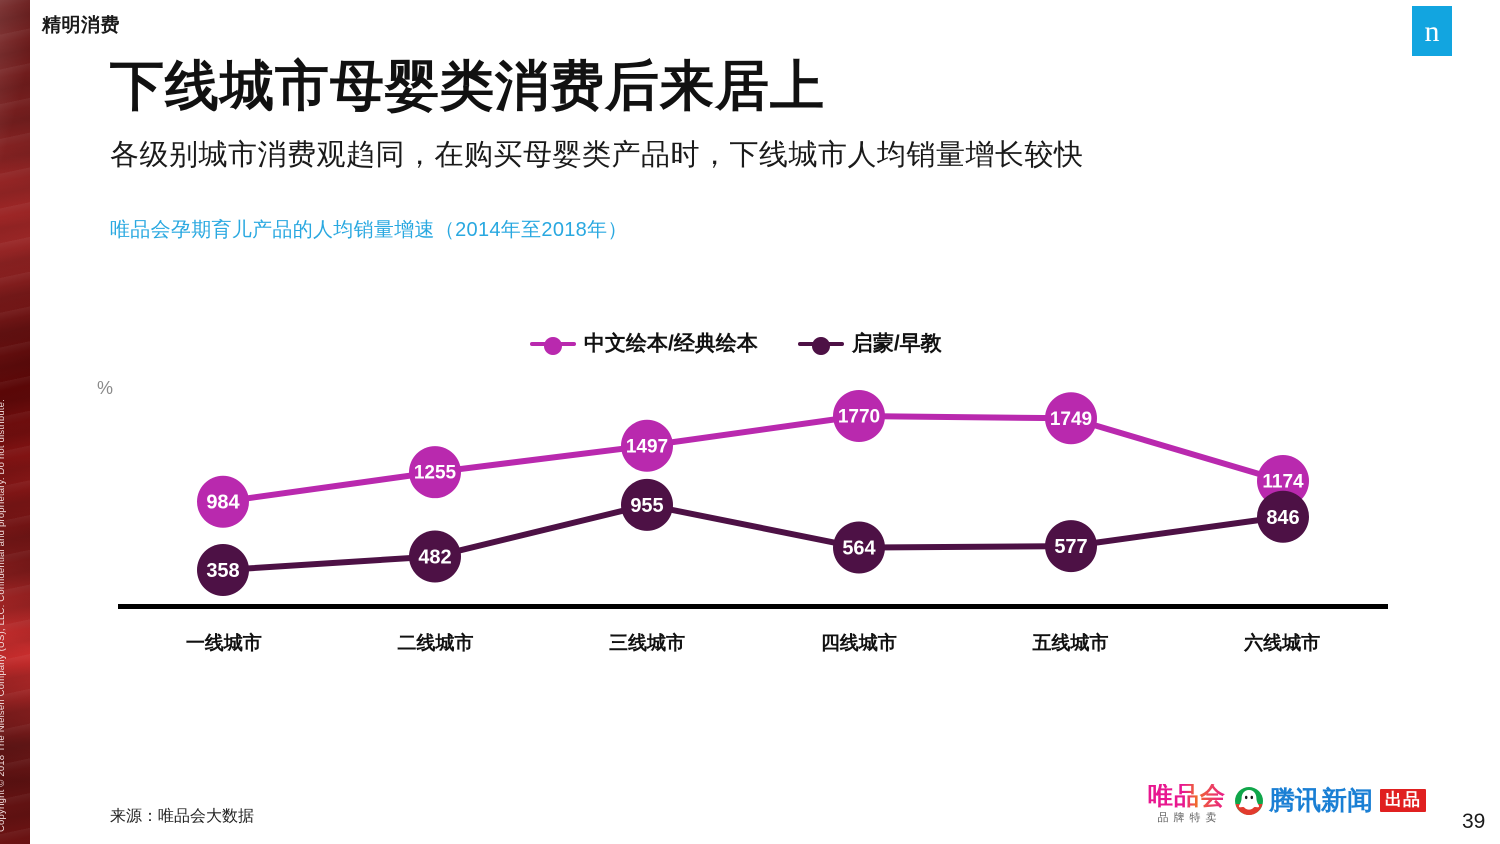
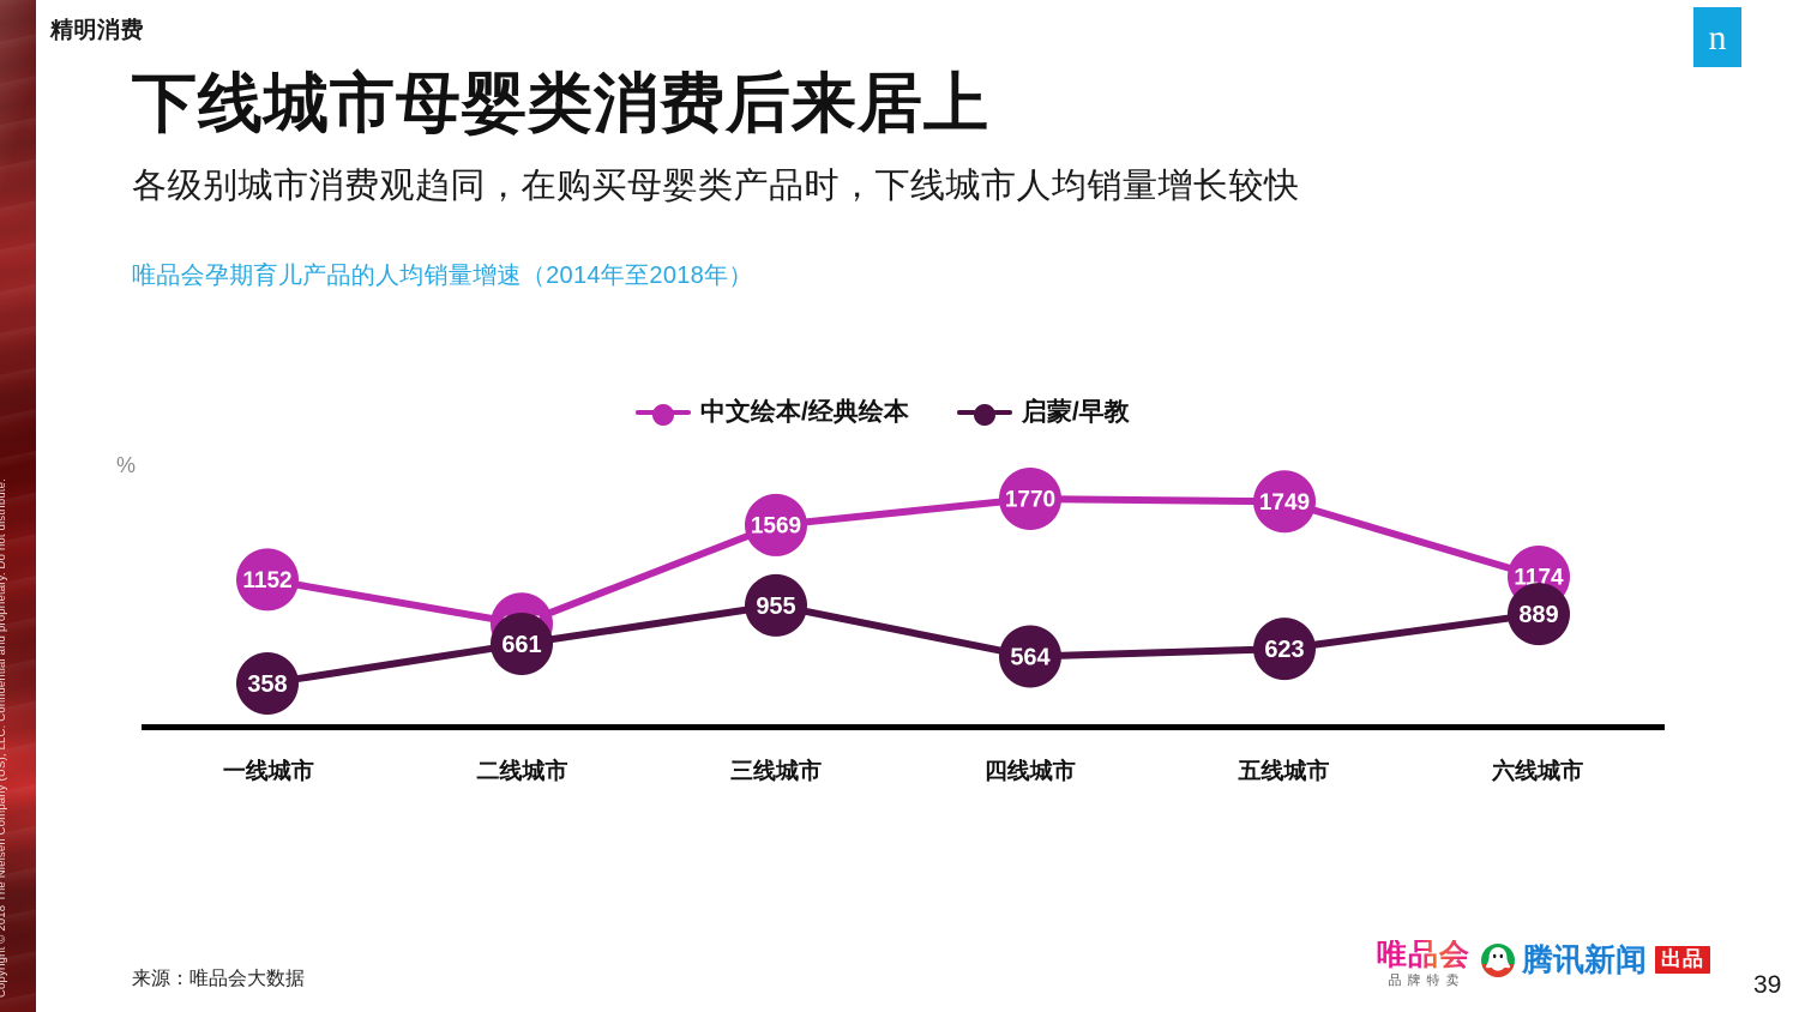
中文绘本/经典绘本/一线城市: 984 -> 1152
中文绘本/经典绘本/二线城市: 1255 -> 814
启蒙/早教/二线城市: 482 -> 661
中文绘本/经典绘本/三线城市: 1497 -> 1569
启蒙/早教/五线城市: 577 -> 623
启蒙/早教/六线城市: 846 -> 889
